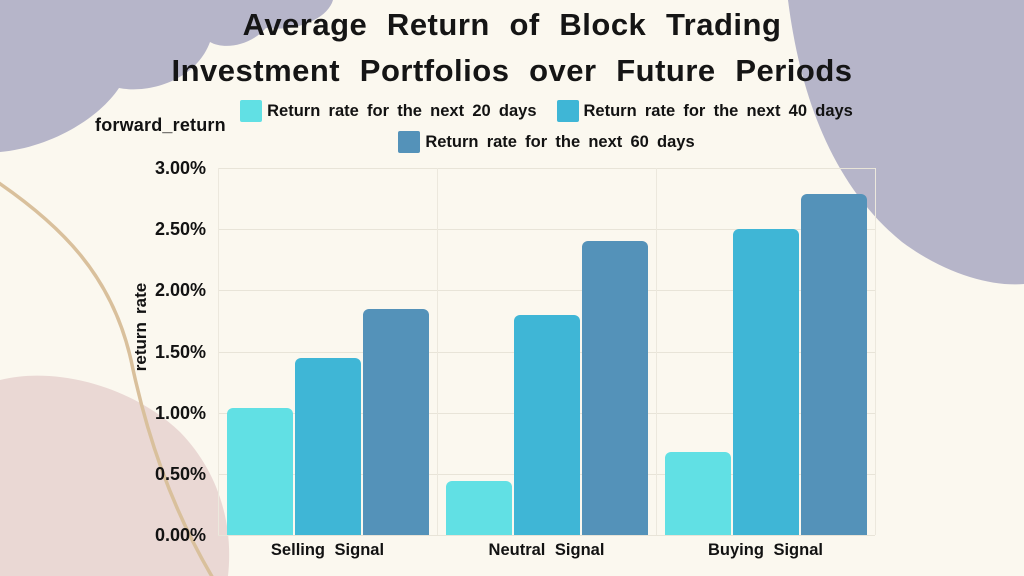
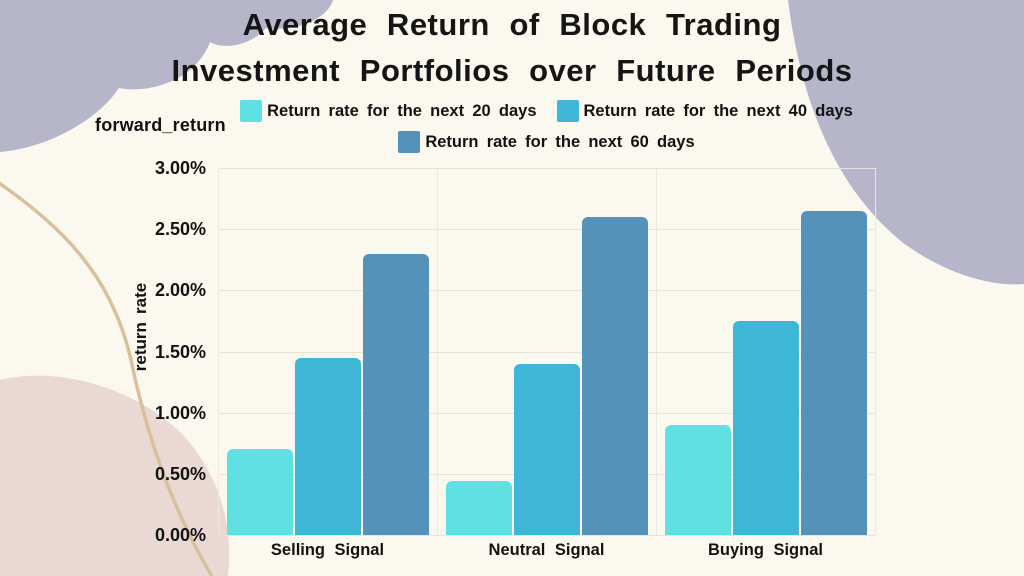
Return rate for the next 20 days/Selling Signal: 1.04% -> 0.70%
Return rate for the next 60 days/Selling Signal: 1.85% -> 2.30%
Return rate for the next 40 days/Neutral Signal: 1.80% -> 1.40%
Return rate for the next 60 days/Neutral Signal: 2.40% -> 2.60%
Return rate for the next 20 days/Buying Signal: 0.68% -> 0.90%
Return rate for the next 40 days/Buying Signal: 2.50% -> 1.75%
Return rate for the next 60 days/Buying Signal: 2.79% -> 2.65%
